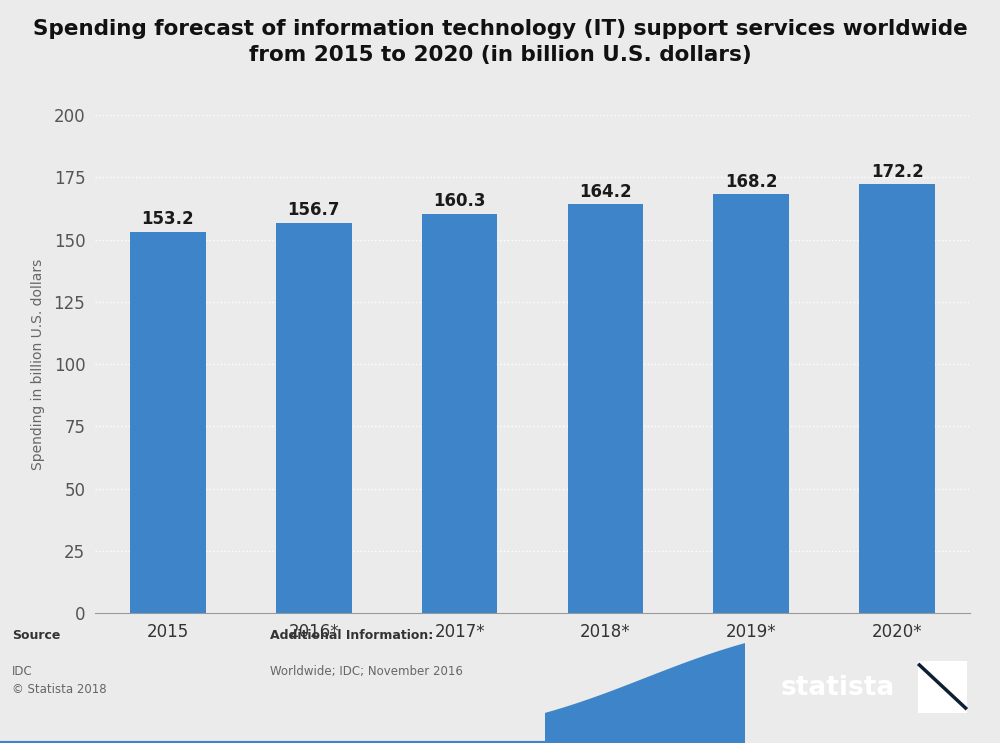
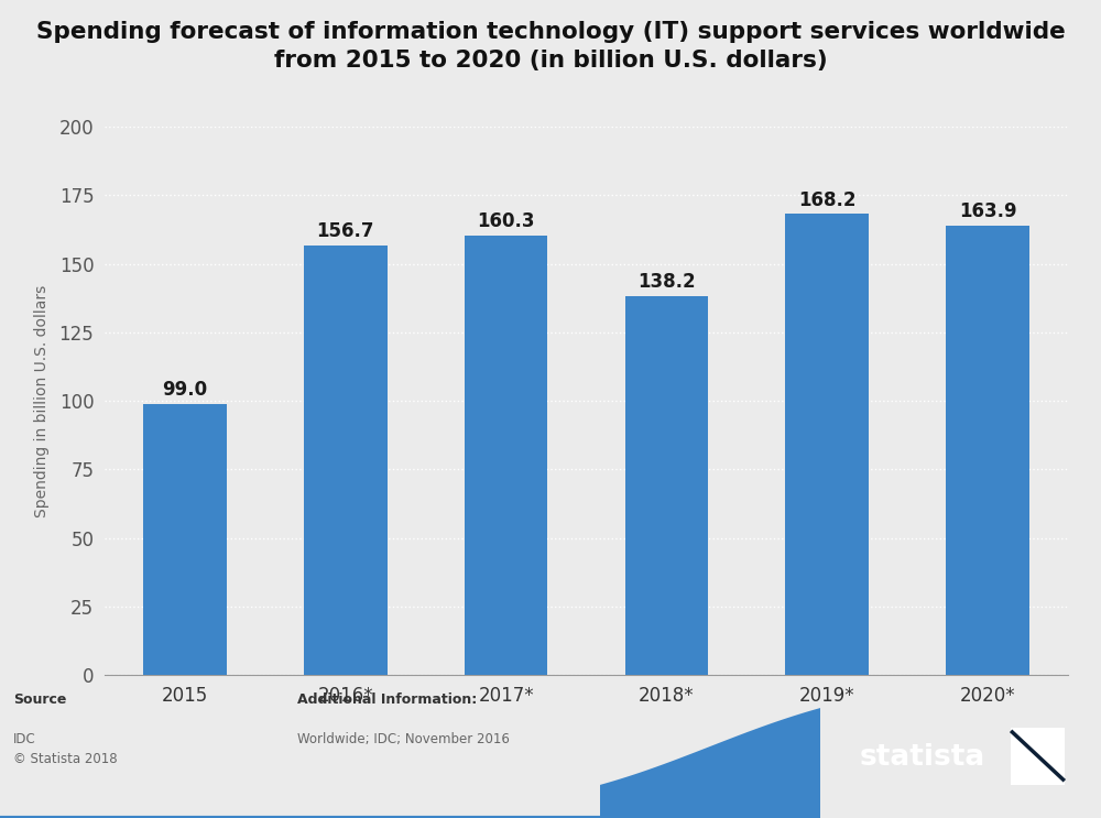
2015: 153.2 -> 99.0
2018*: 164.2 -> 138.2
2020*: 172.2 -> 163.9
